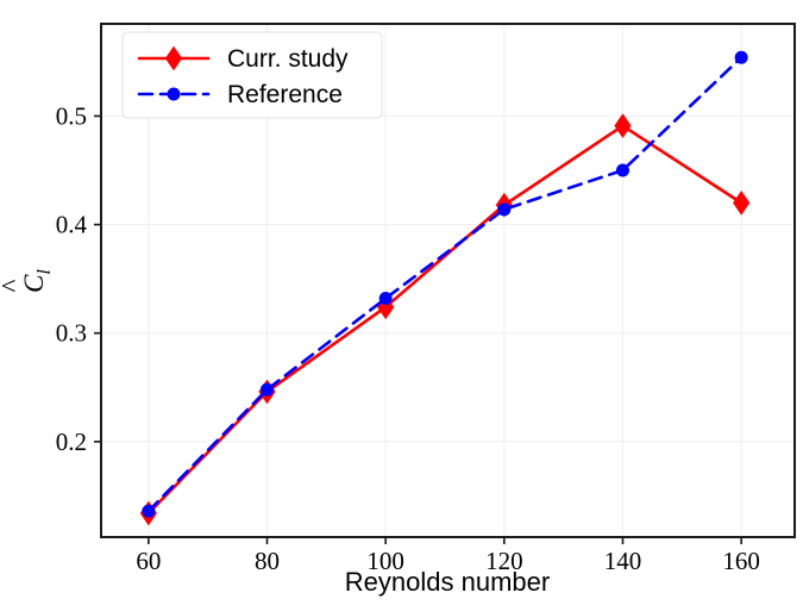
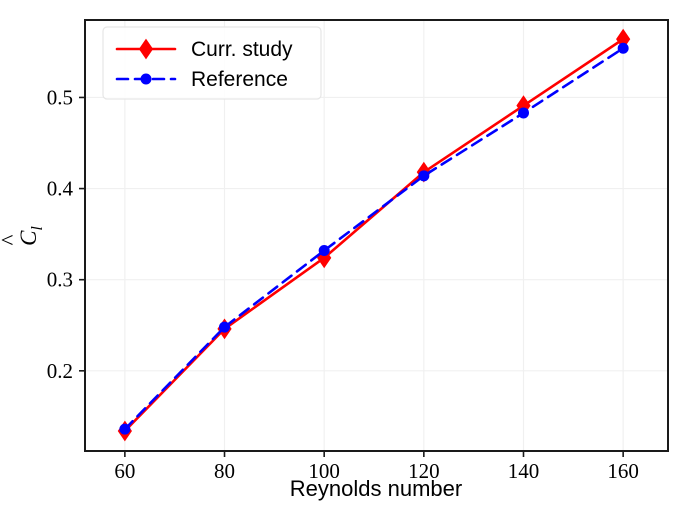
Reference/140: 0.45 -> 0.48
Curr. study/160: 0.42 -> 0.56
